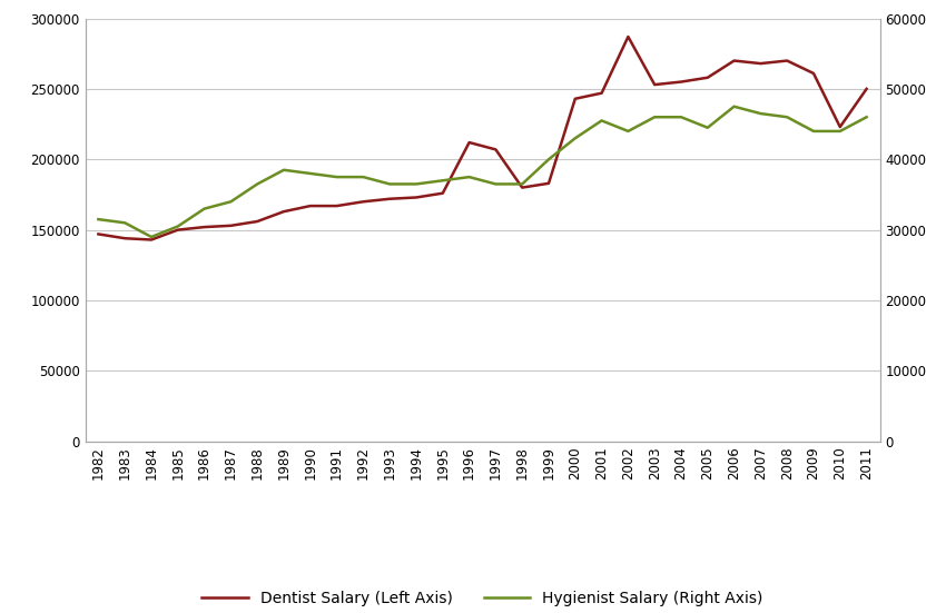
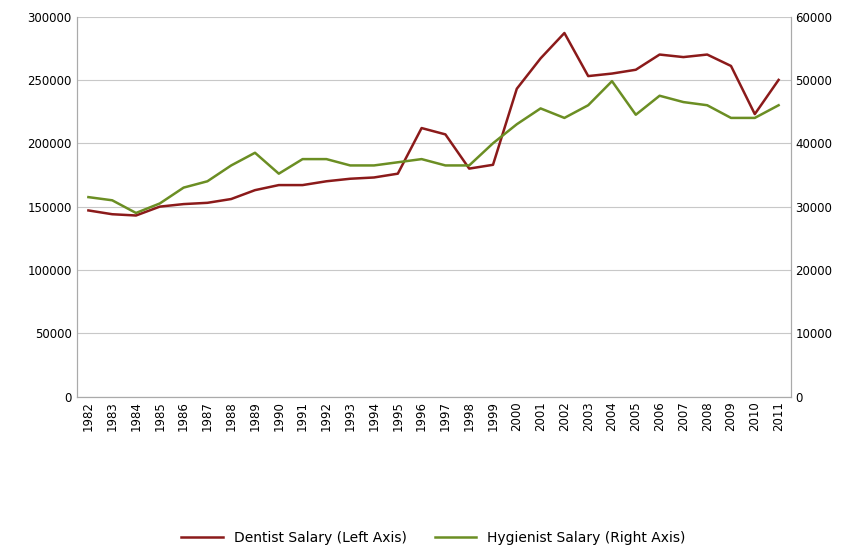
Hygienist Salary (Right Axis)/1990: 38000 -> 35200
Dentist Salary (Left Axis)/2001: 247000 -> 267000
Hygienist Salary (Right Axis)/2004: 46000 -> 49800
